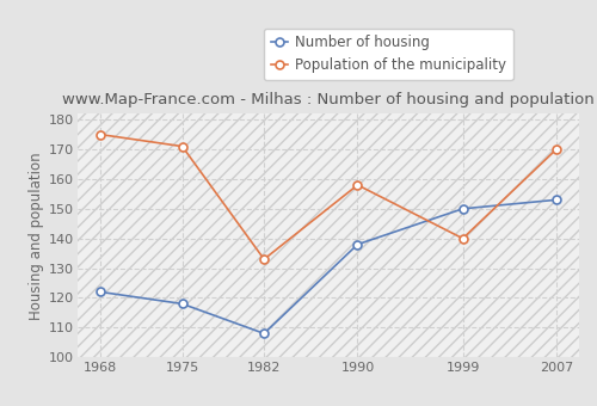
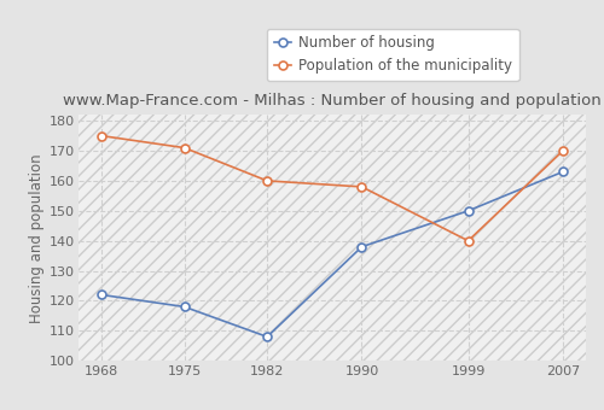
Population of the municipality/1982: 133 -> 160
Number of housing/2007: 153 -> 163
